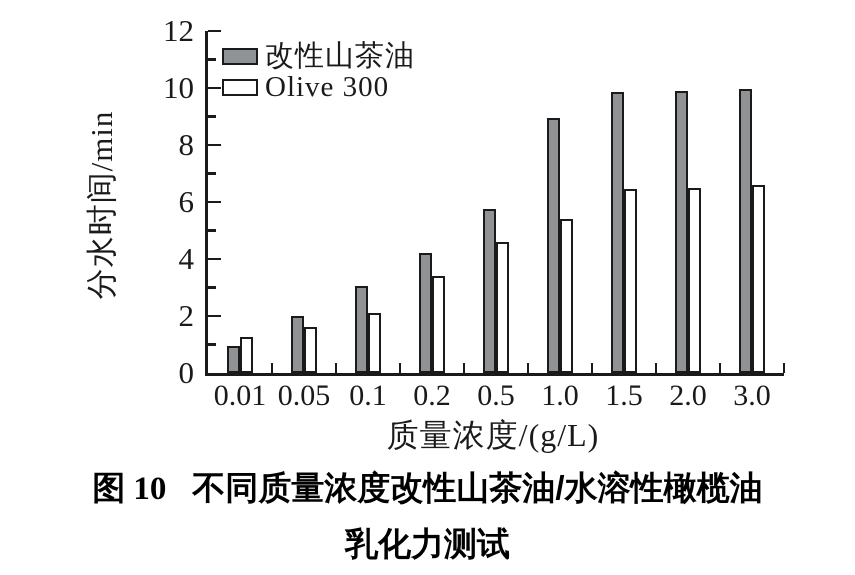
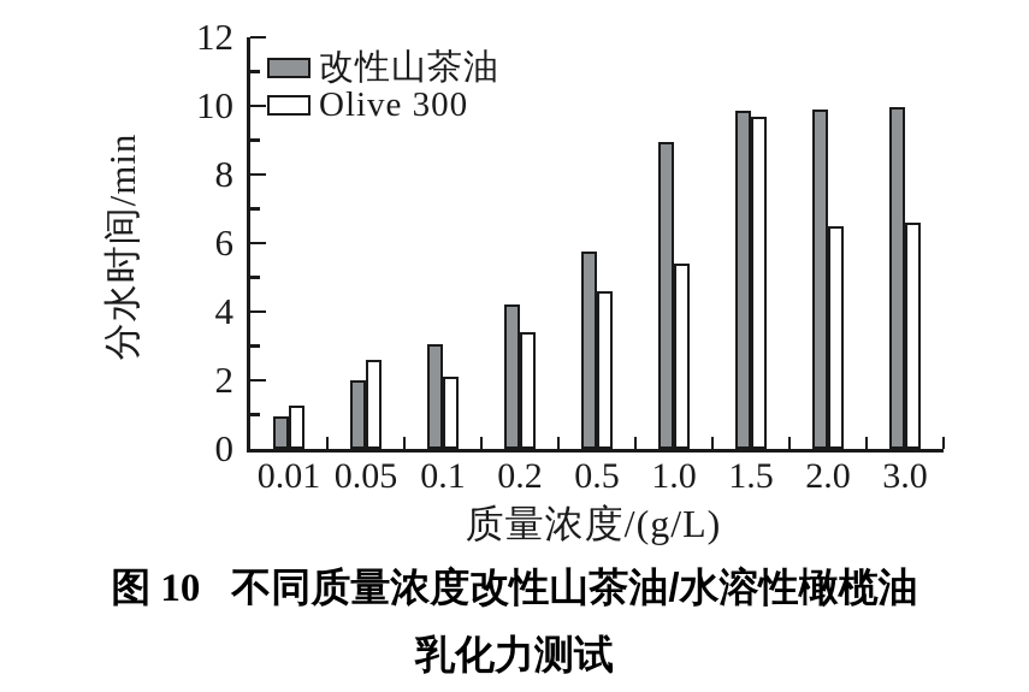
Olive 300/0.05: 1.6 -> 2.6
Olive 300/1.5: 6.5 -> 9.7
